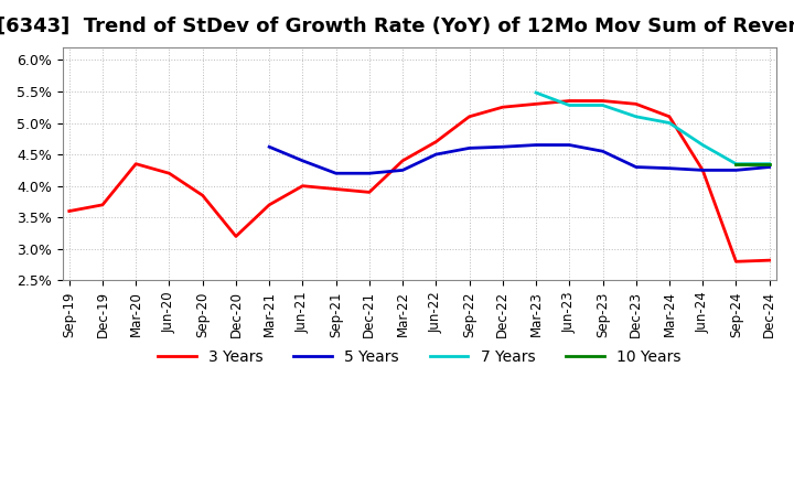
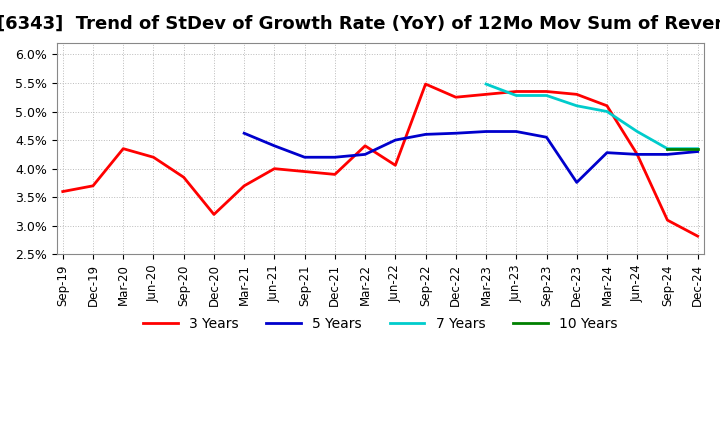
3 Years/Jun-22: 4.70% -> 4.06%
3 Years/Sep-22: 5.10% -> 5.48%
5 Years/Dec-23: 4.30% -> 3.76%
3 Years/Sep-24: 2.80% -> 3.10%
